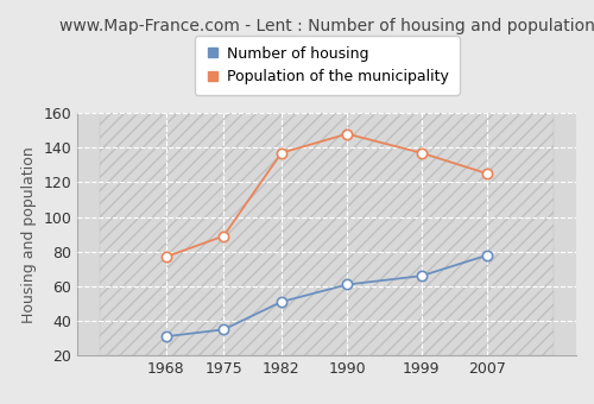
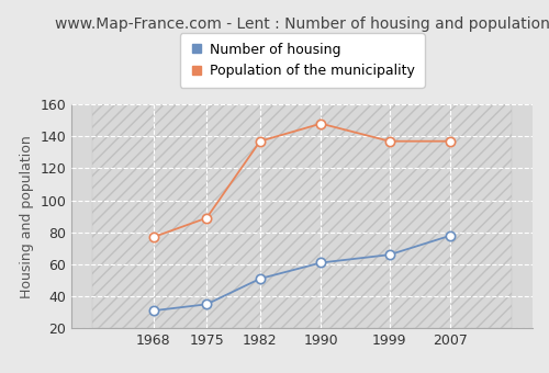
Population of the municipality/2007: 125 -> 137
